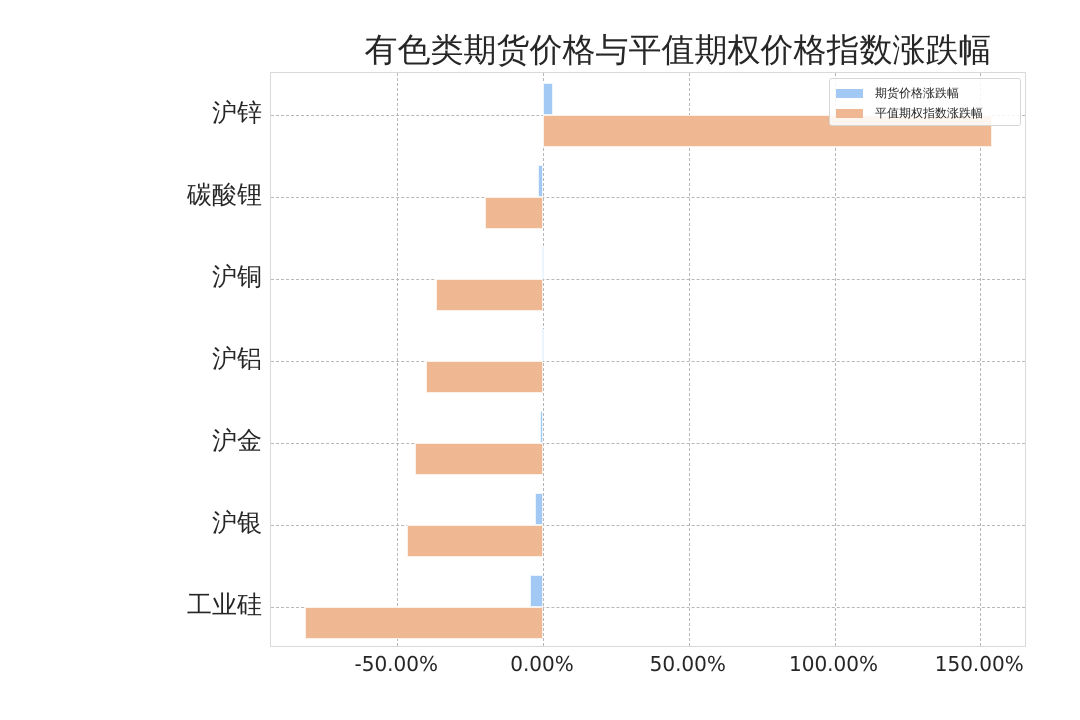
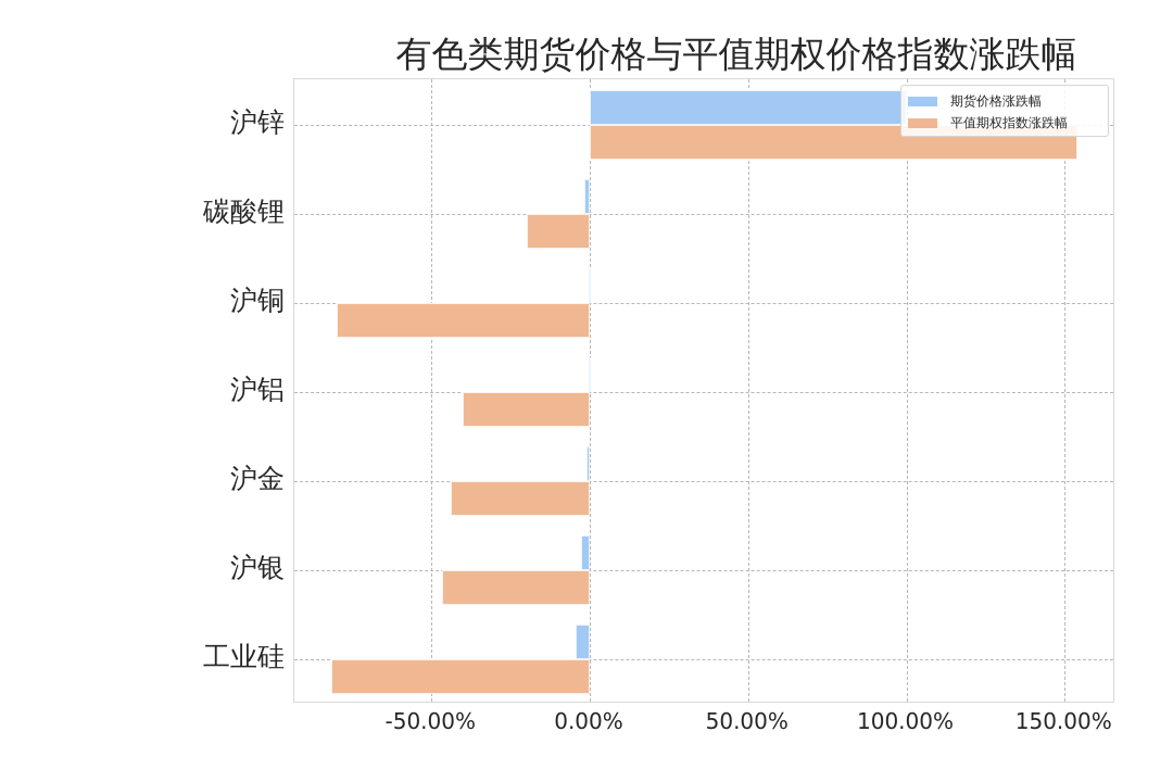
期货价格涨跌幅/沪锌: 4% -> 100%
平值期权指数涨跌幅/沪铜: -37% -> -80%
